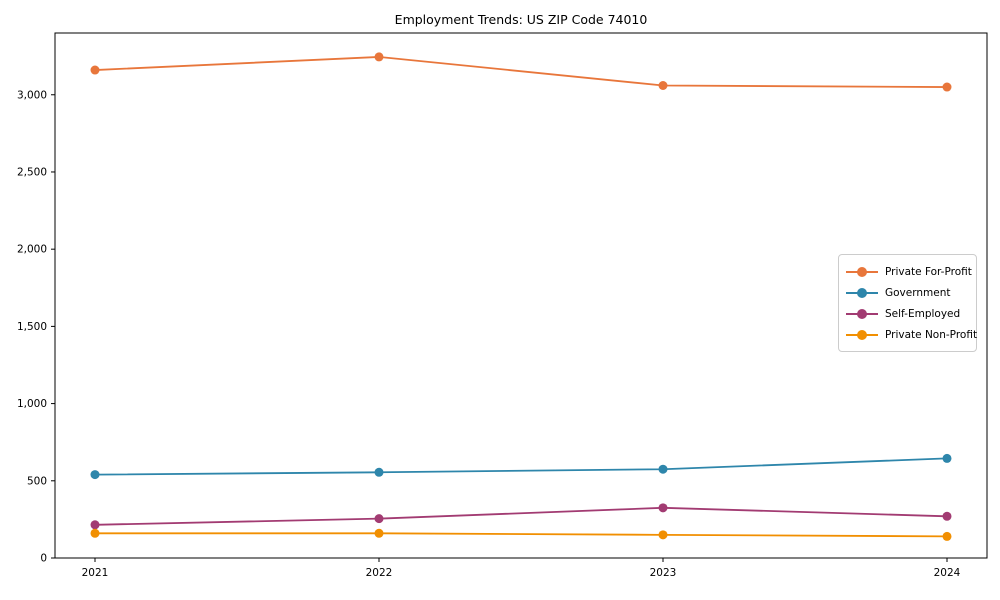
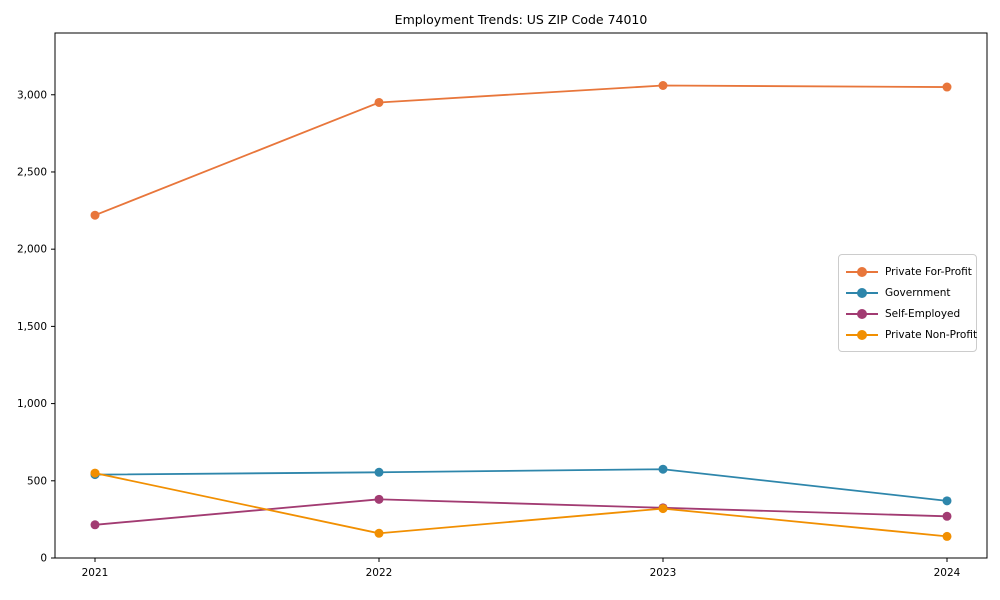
Private For-Profit/2021: 3160 -> 2220
Private Non-Profit/2021: 160 -> 550
Private For-Profit/2022: 3240 -> 2950
Self-Employed/2022: 260 -> 380
Private Non-Profit/2023: 150 -> 320
Government/2024: 640 -> 370
